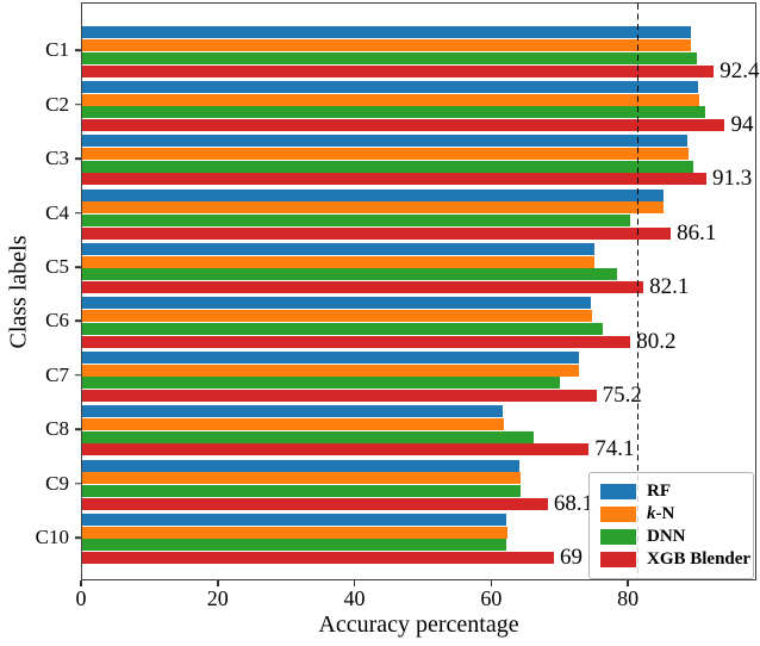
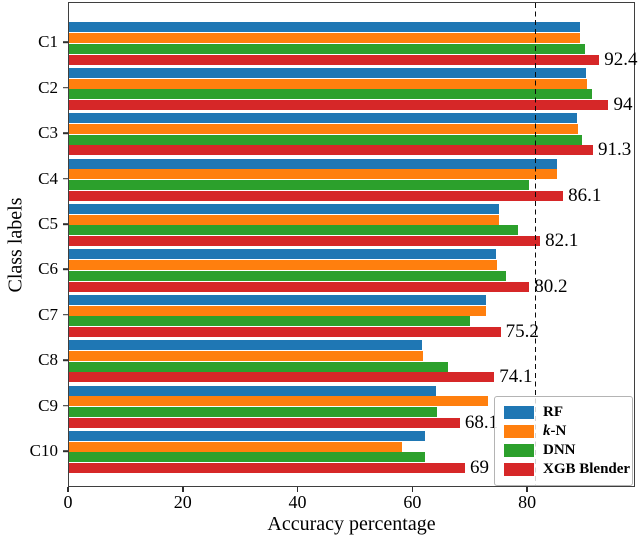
k-N/C9: 64 -> 73
k-N/C10: 62 -> 58
